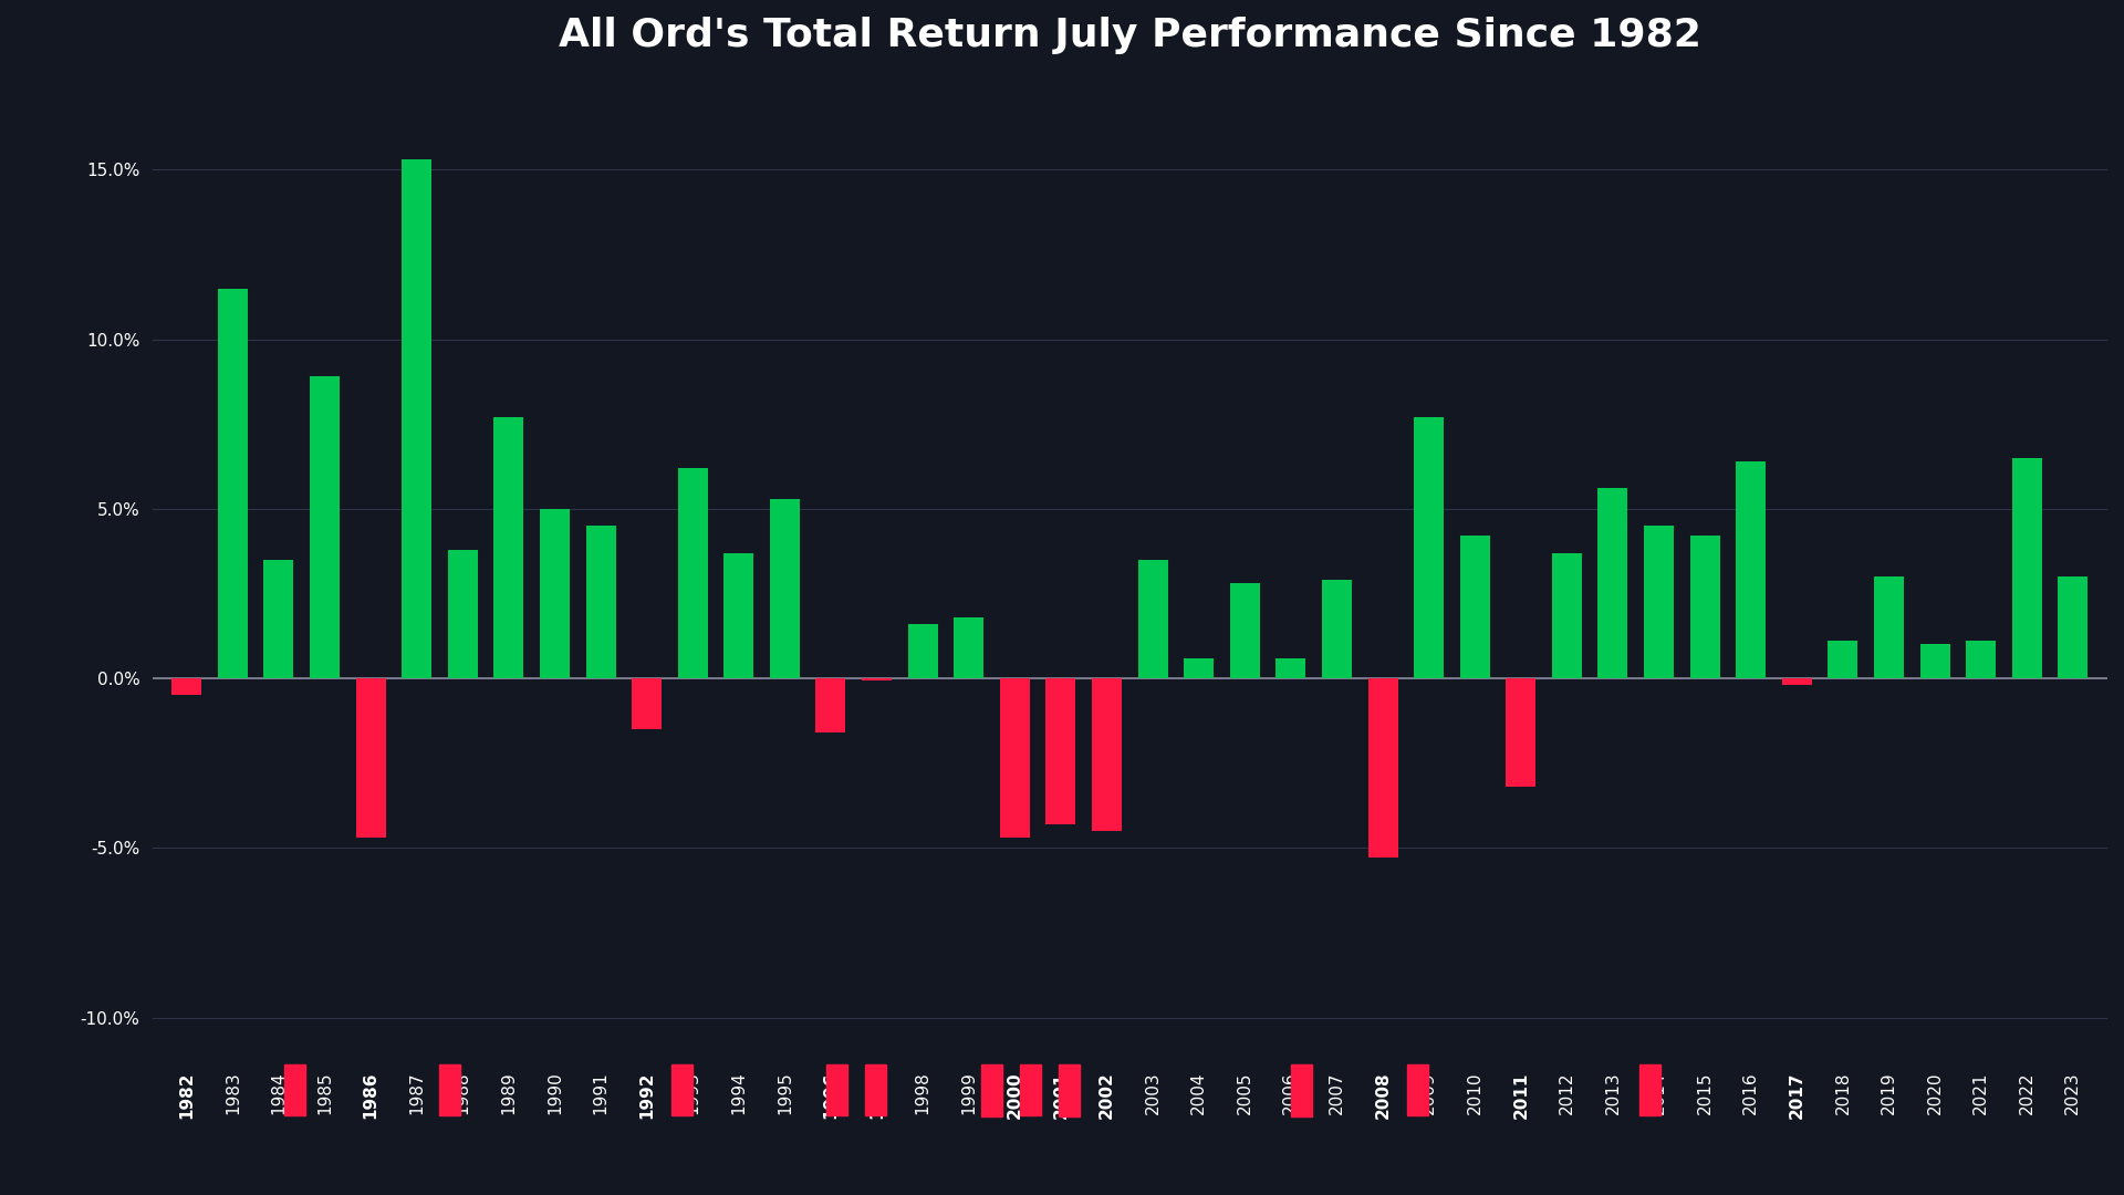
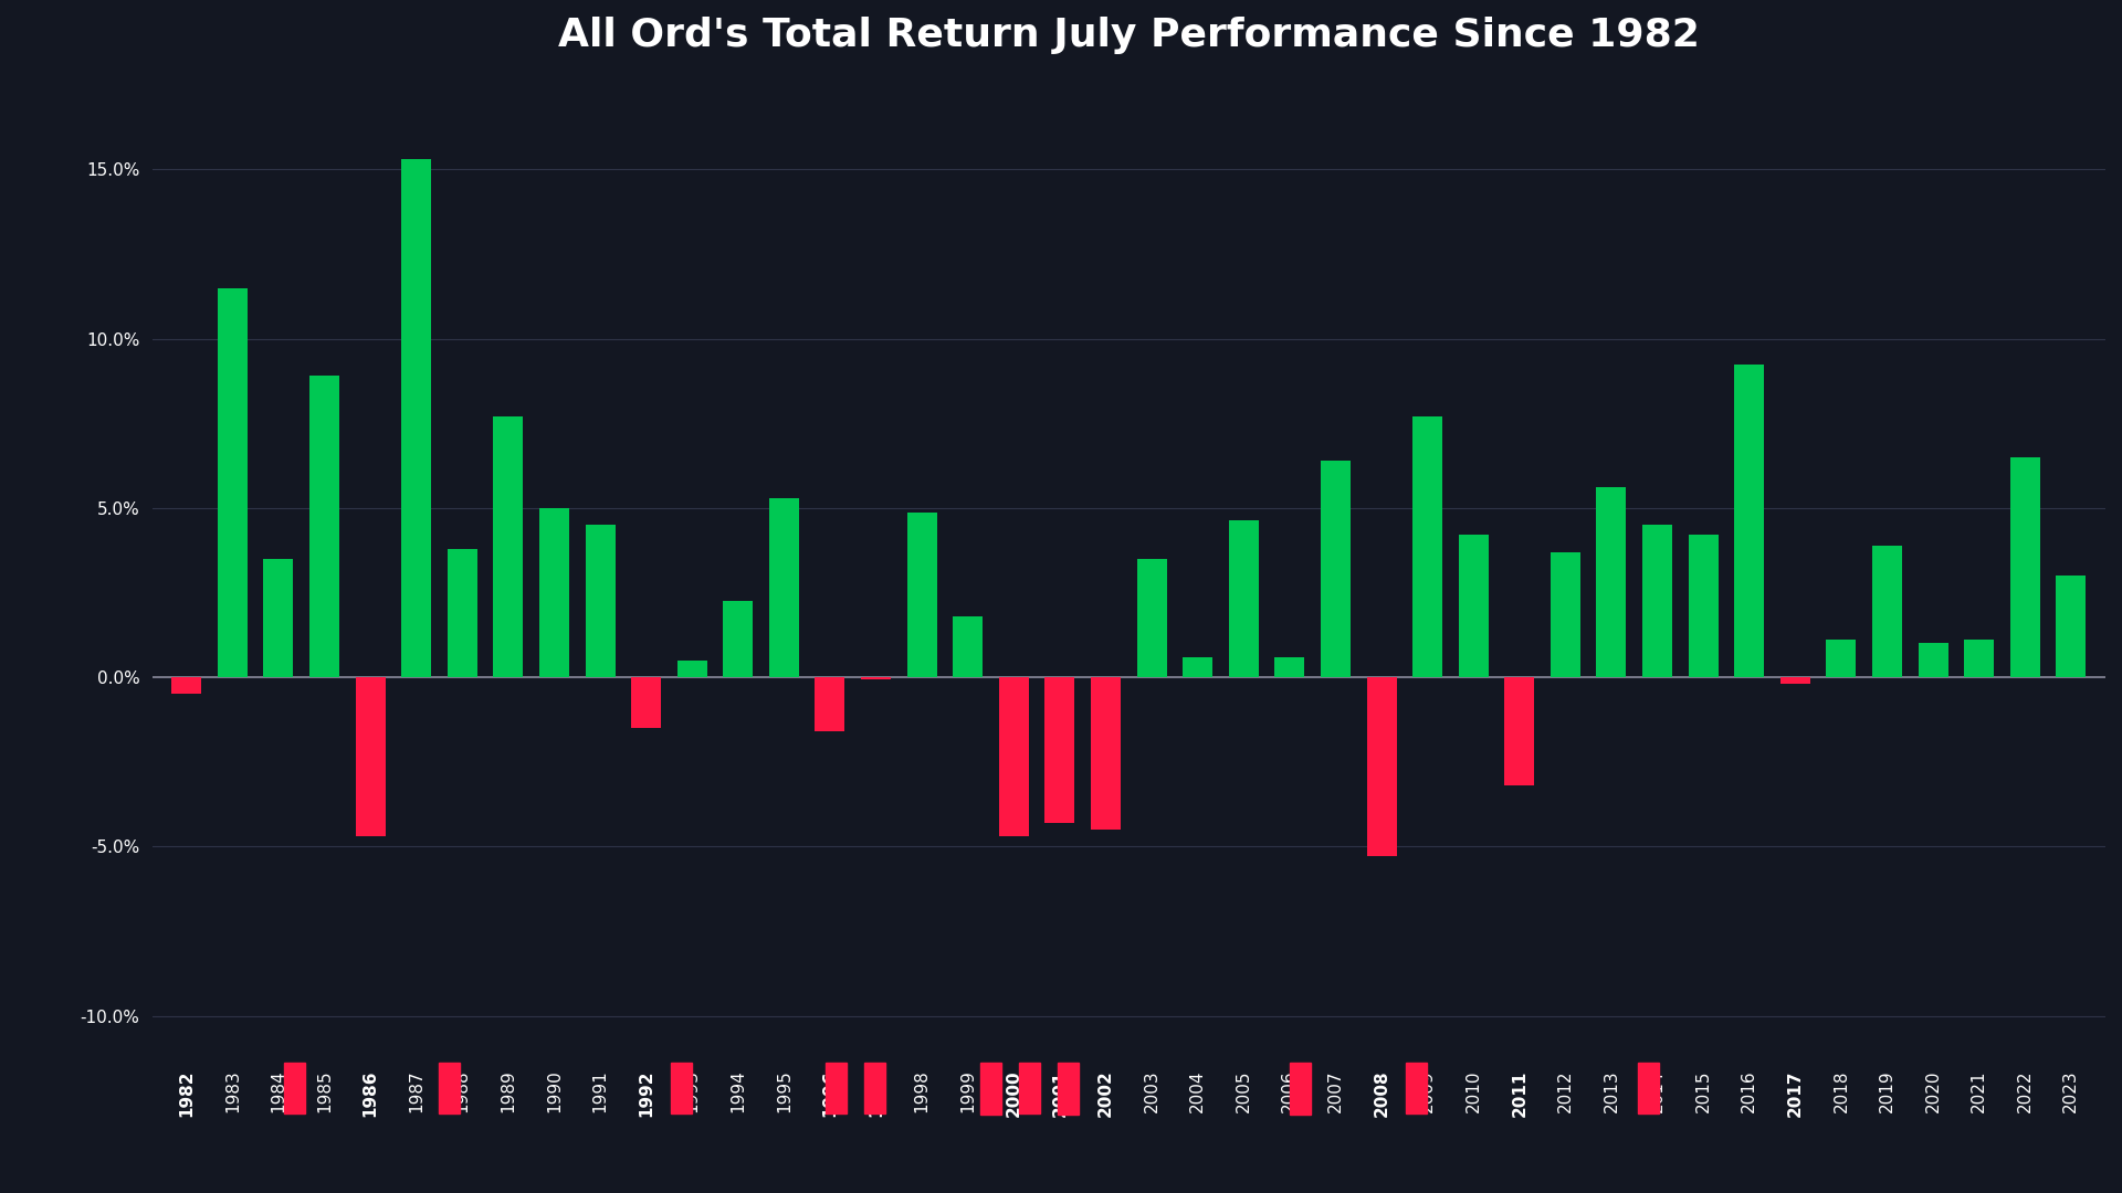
1993: 6.20% -> 0.50%
1994: 3.70% -> 2.25%
1998: 1.60% -> 4.85%
2005: 2.80% -> 4.65%
2007: 2.90% -> 6.40%
2016: 6.40% -> 9.25%
2019: 3.00% -> 3.90%
